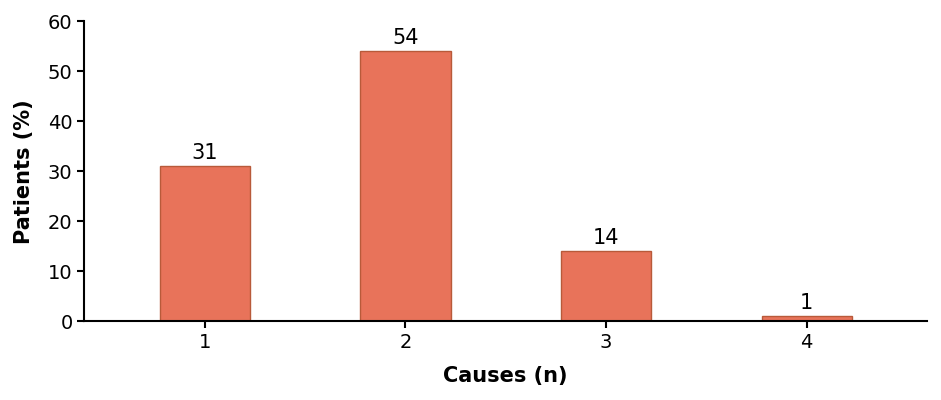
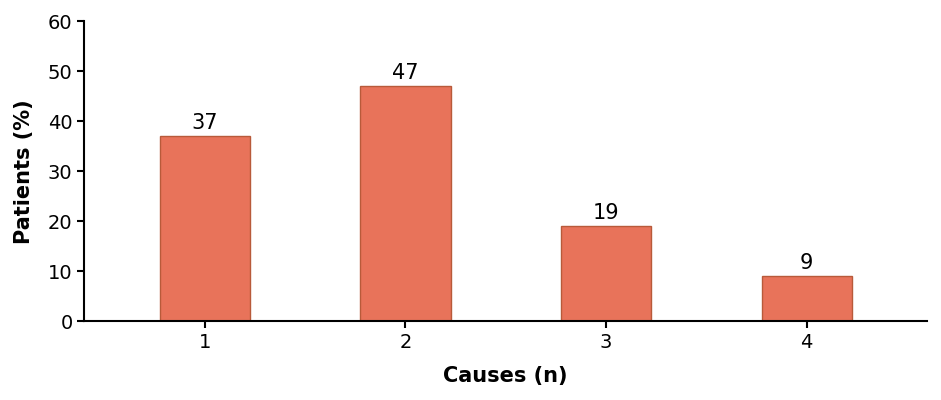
1: 31 -> 37
2: 54 -> 47
3: 14 -> 19
4: 1 -> 9
